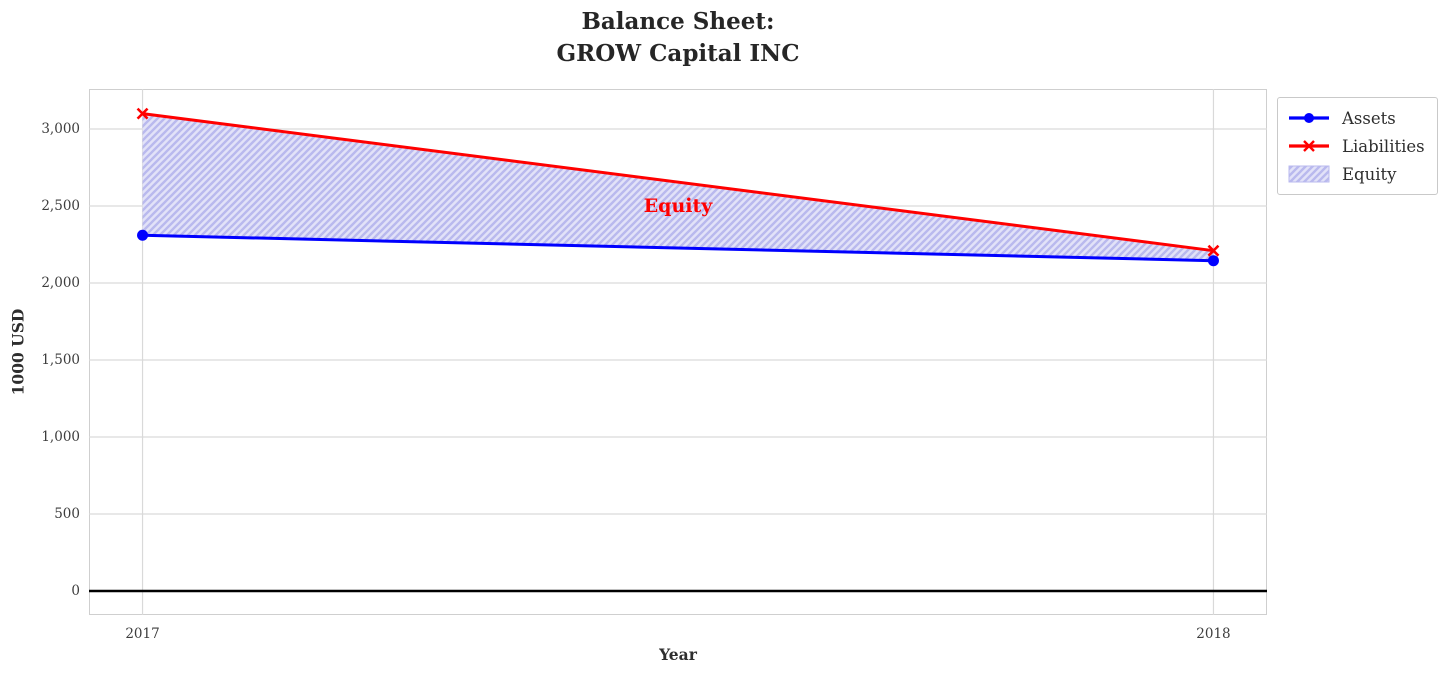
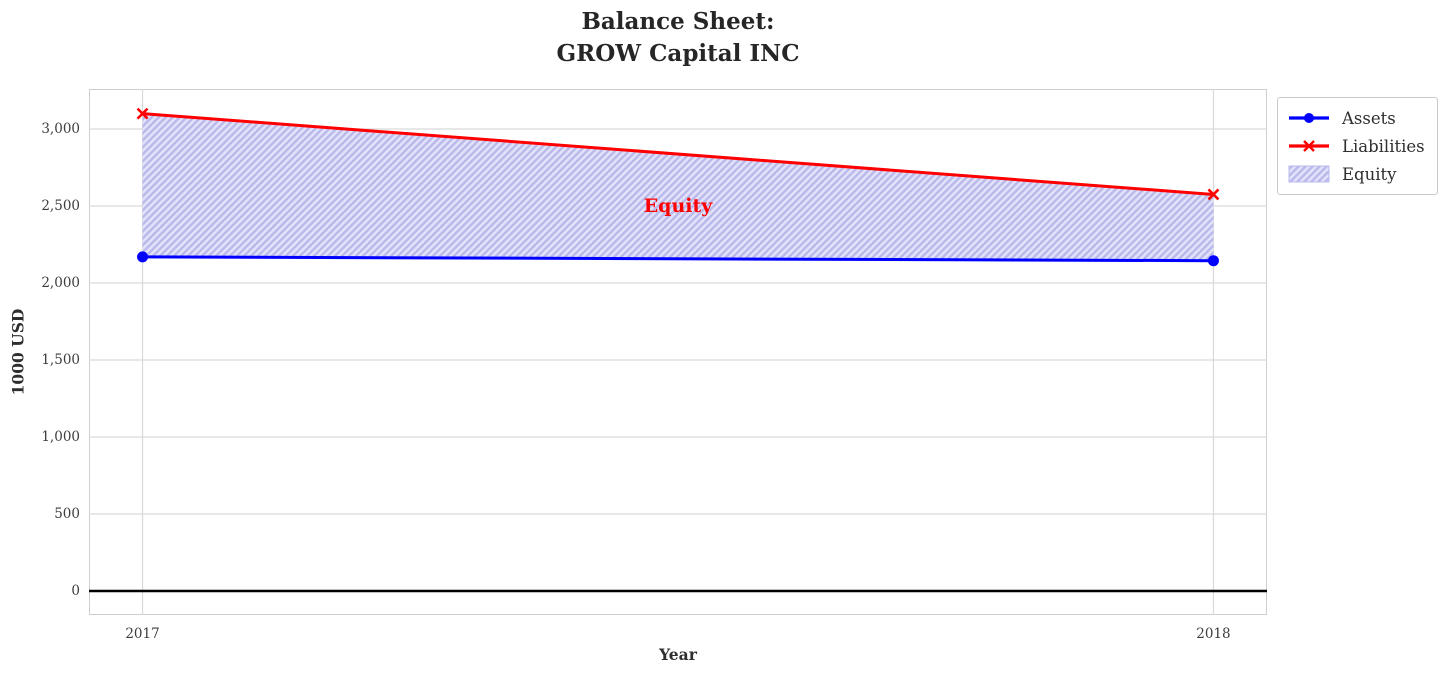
Assets/2017: 2310 -> 2170
Liabilities/2018: 2210 -> 2580
